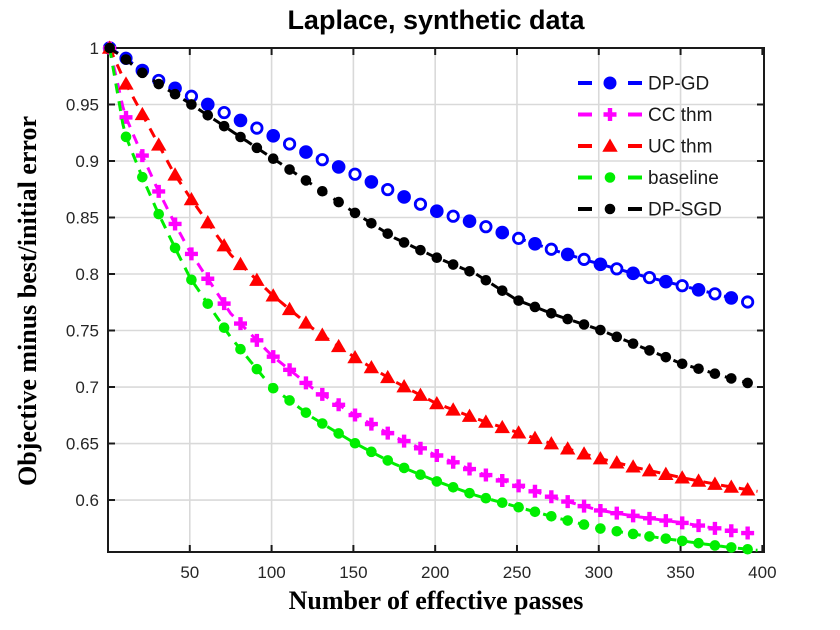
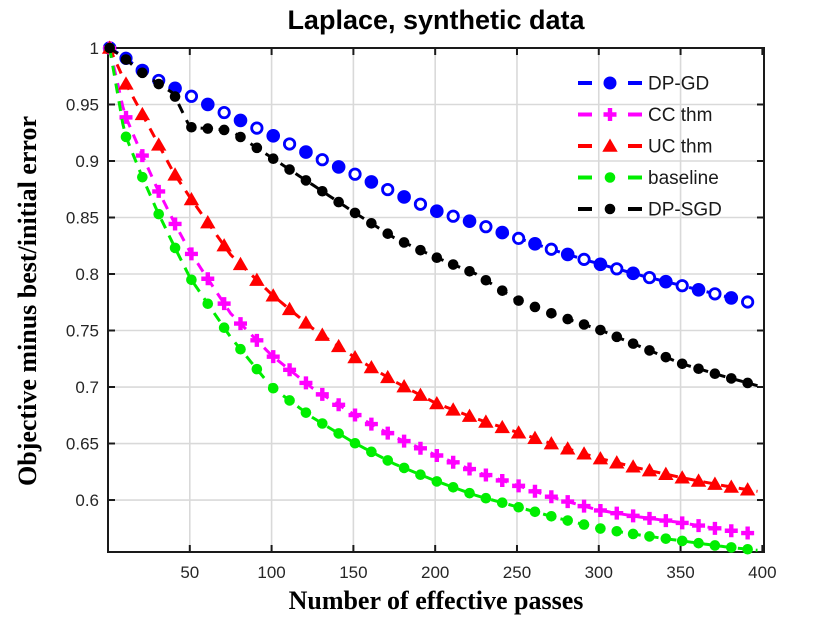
DP-SGD/50: 0.951 -> 0.930
